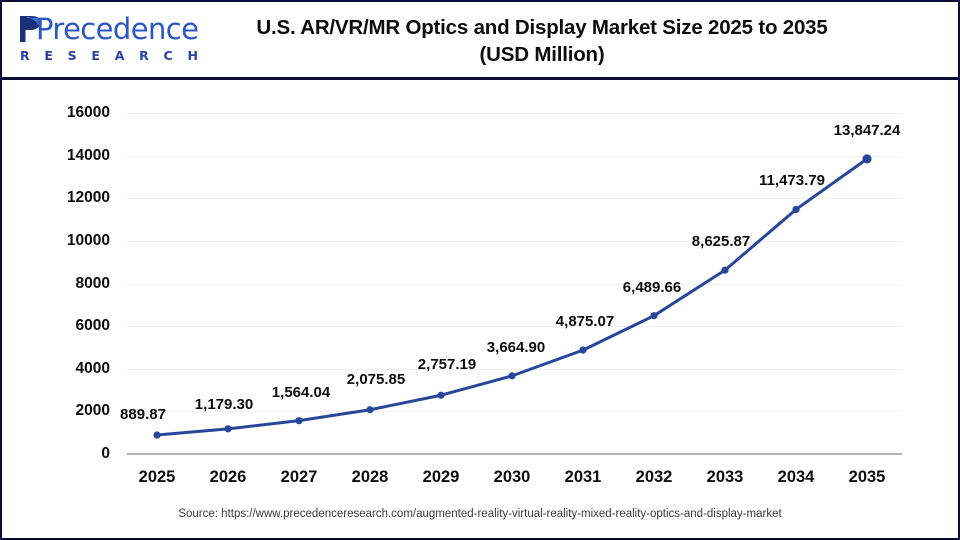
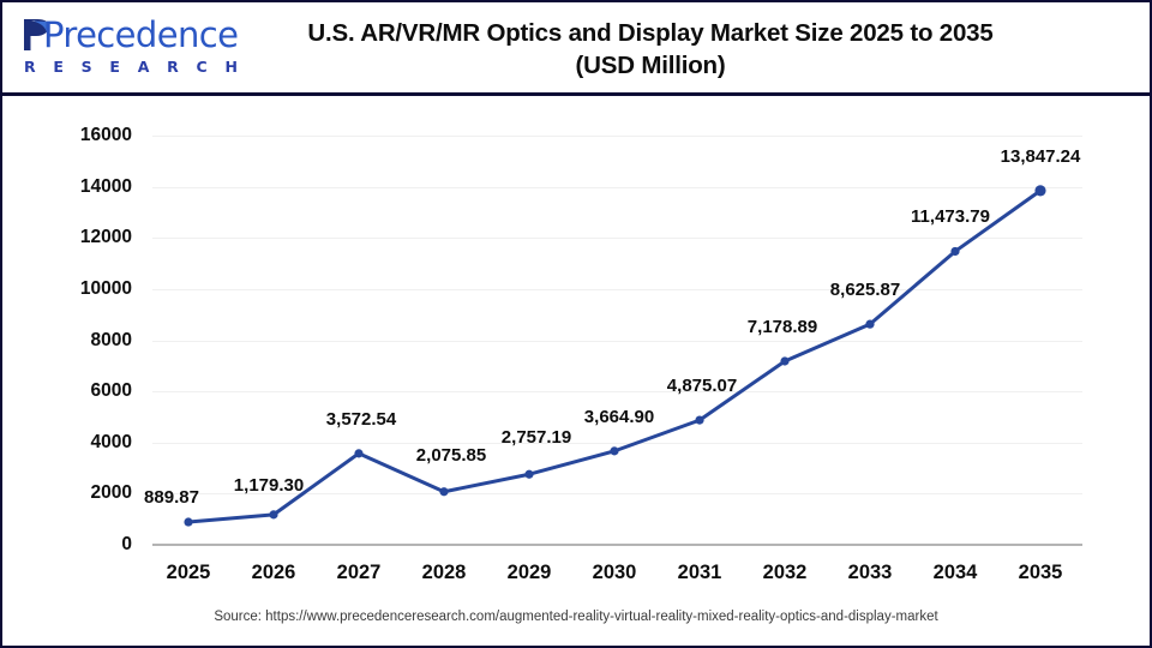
2027: 1,564.04 -> 3,572.54
2032: 6,489.66 -> 7,178.89
